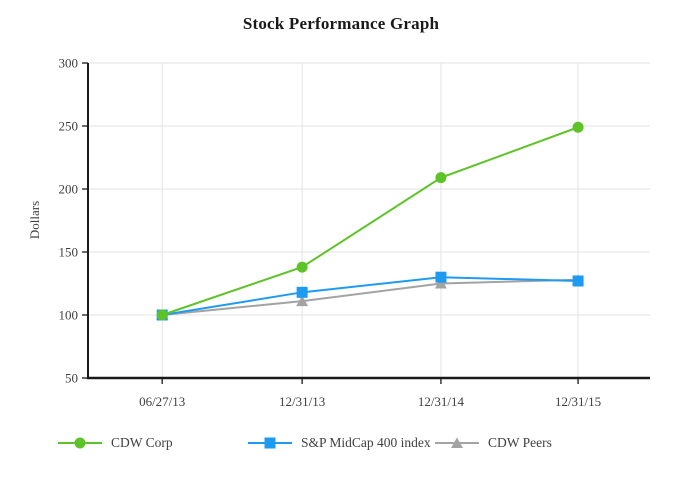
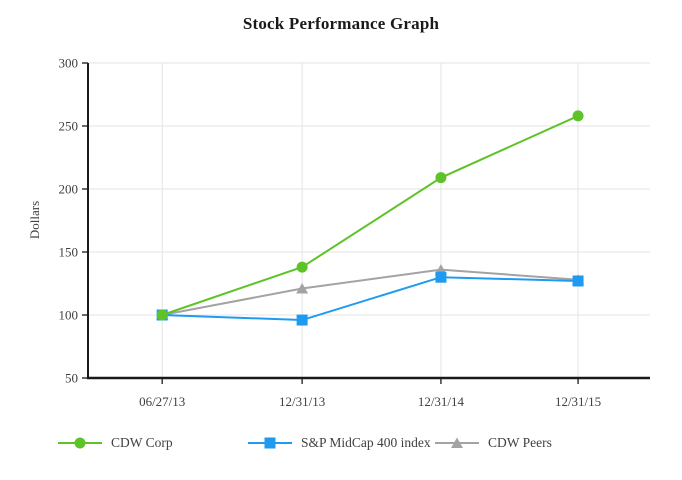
S&P MidCap 400 index/12/31/13: 118 -> 96
CDW Peers/12/31/13: 111 -> 121
CDW Peers/12/31/14: 125 -> 136
CDW Corp/12/31/15: 249 -> 258
